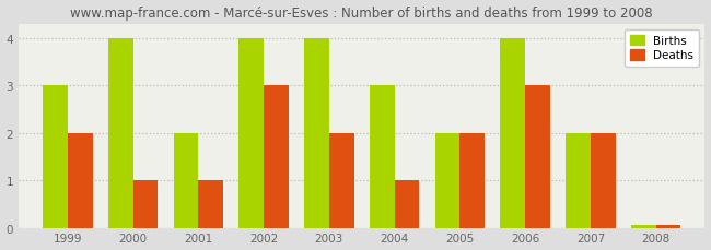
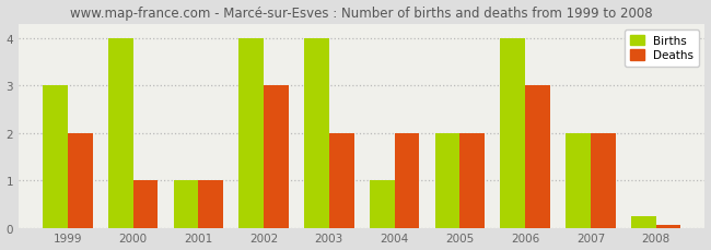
Births/2001: 2.00 -> 1.00
Births/2004: 3.00 -> 1.00
Deaths/2004: 1.00 -> 2.00
Births/2008: 0.05 -> 0.25
